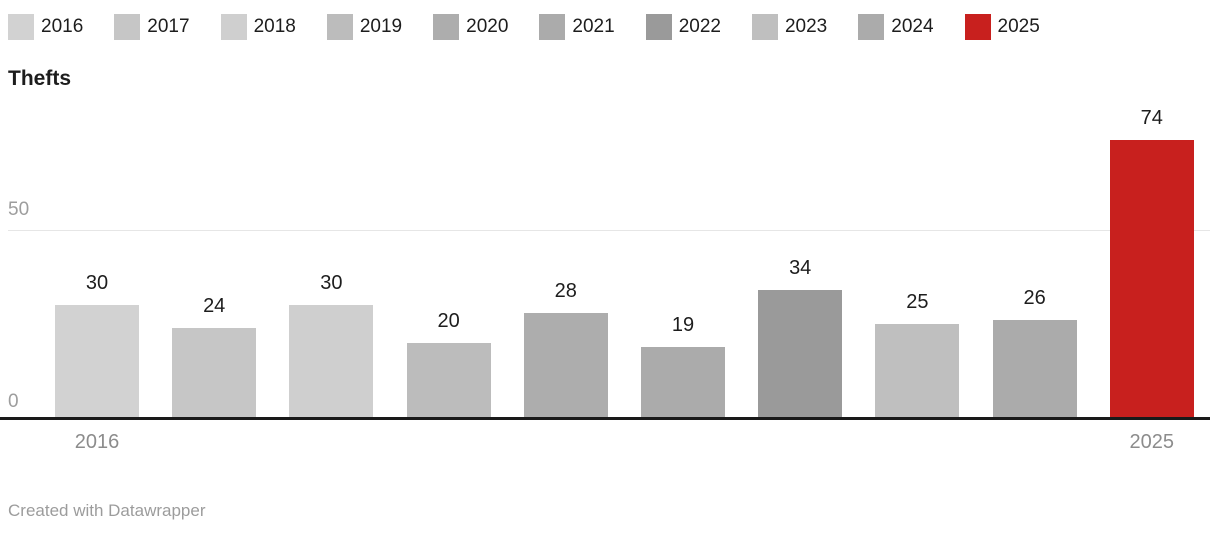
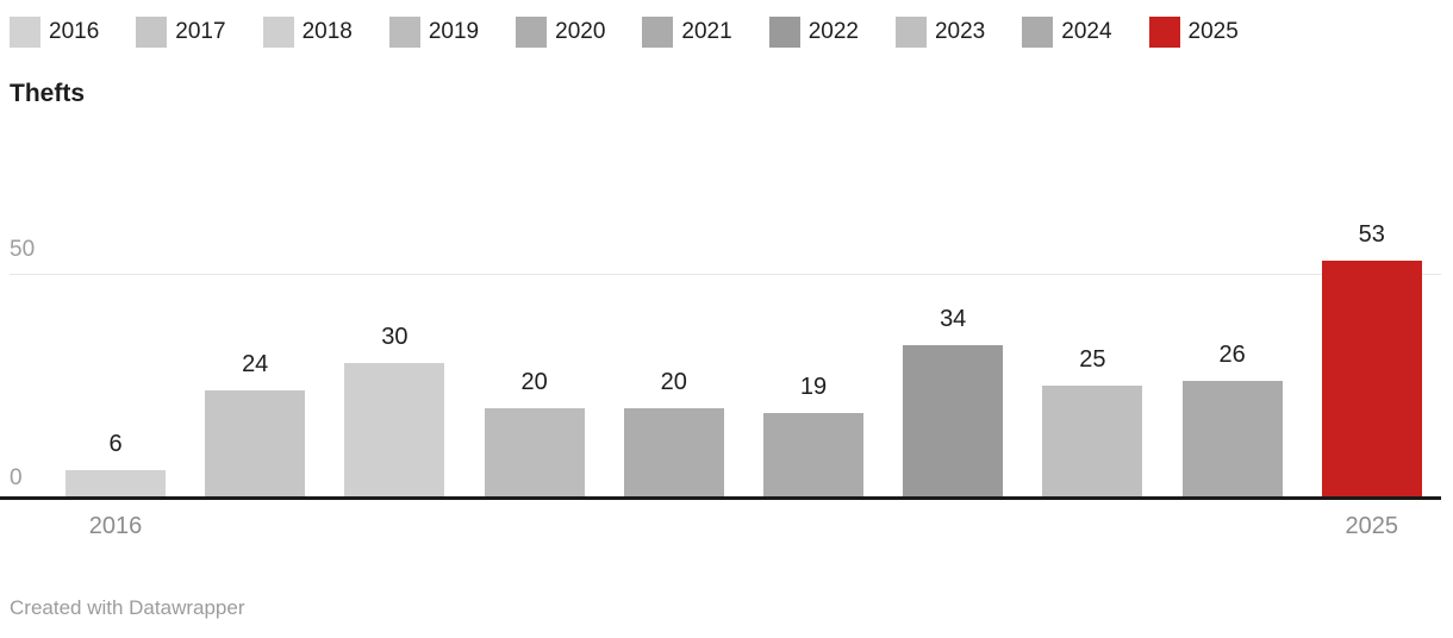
2016: 30 -> 6
2020: 28 -> 20
2025: 74 -> 53
